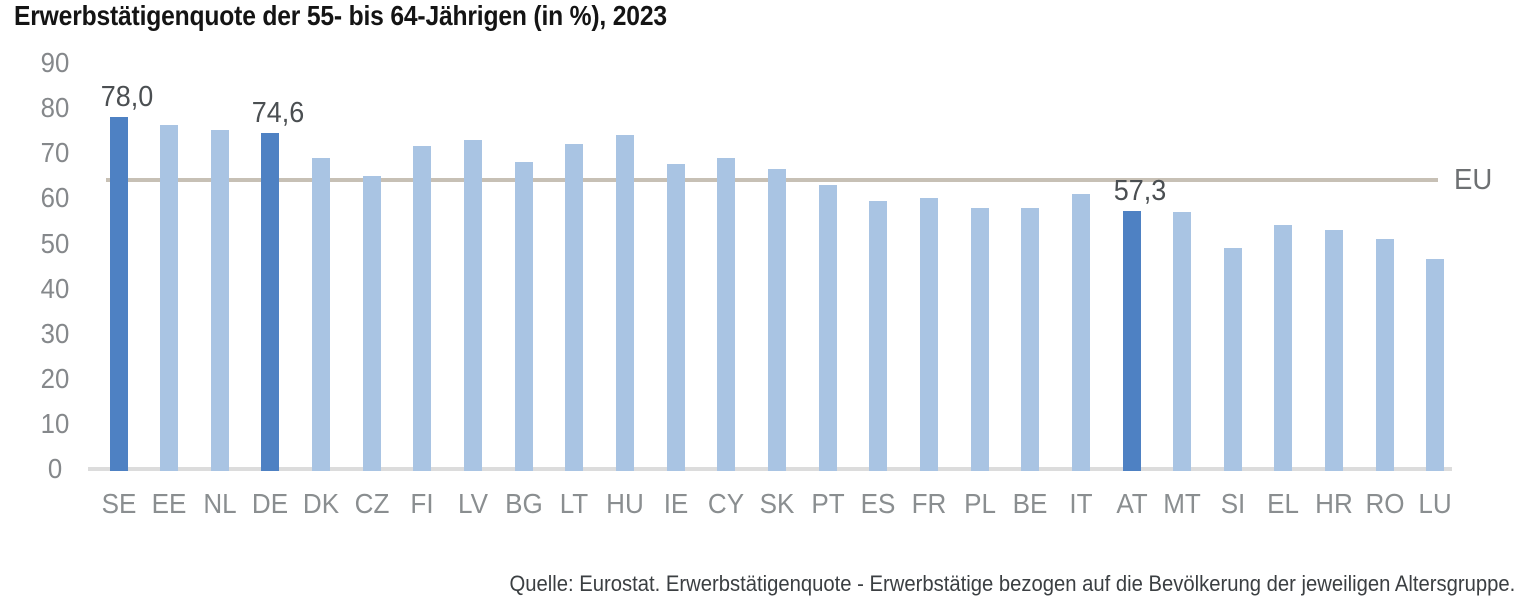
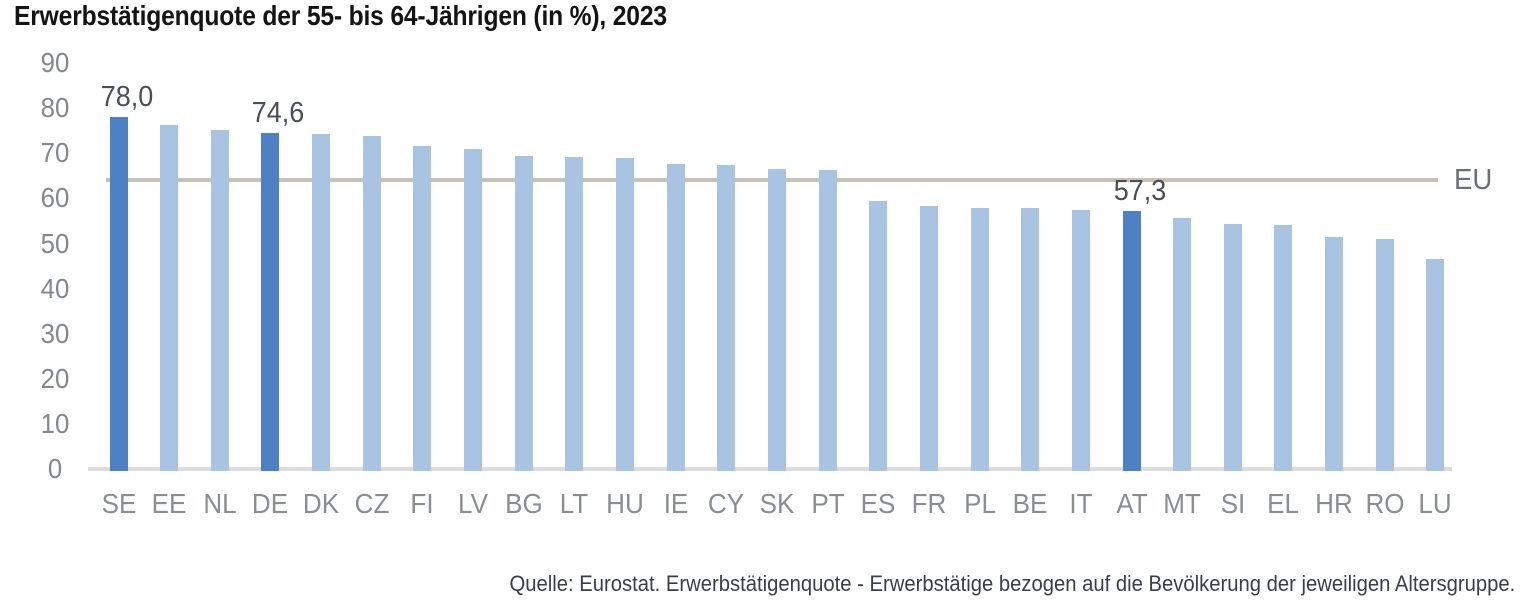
DK: 69 -> 74
CZ: 65 -> 74
LV: 73 -> 71
BG: 68 -> 70
LT: 72 -> 69
HU: 74 -> 69
CY: 69 -> 67
PT: 63 -> 66
FR: 60 -> 58
IT: 61 -> 57
MT: 57 -> 56
SI: 49 -> 54
HR: 53 -> 52
